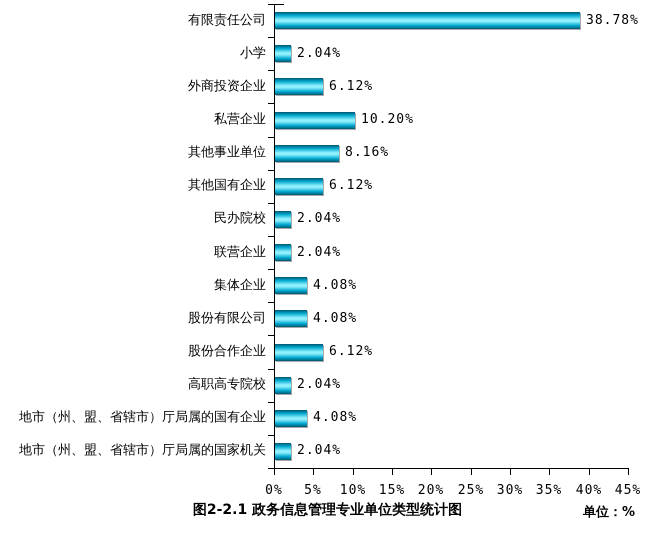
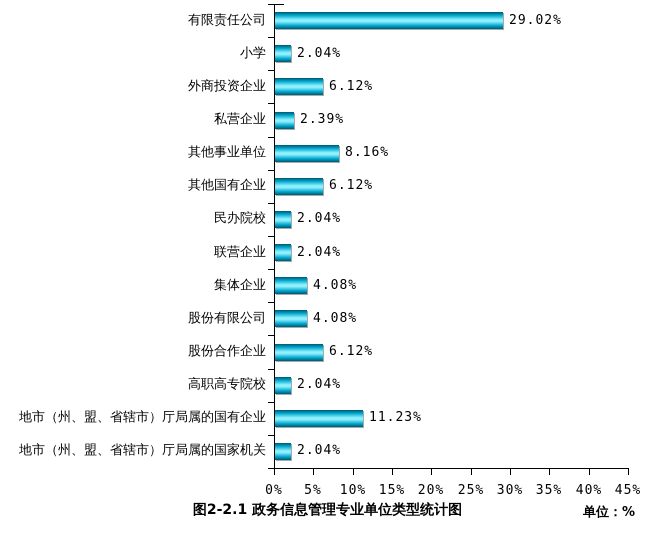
有限责任公司: 38.78% -> 29.02%
私营企业: 10.20% -> 2.39%
地市（州、盟、省辖市）厅局属的国有企业: 4.08% -> 11.23%
